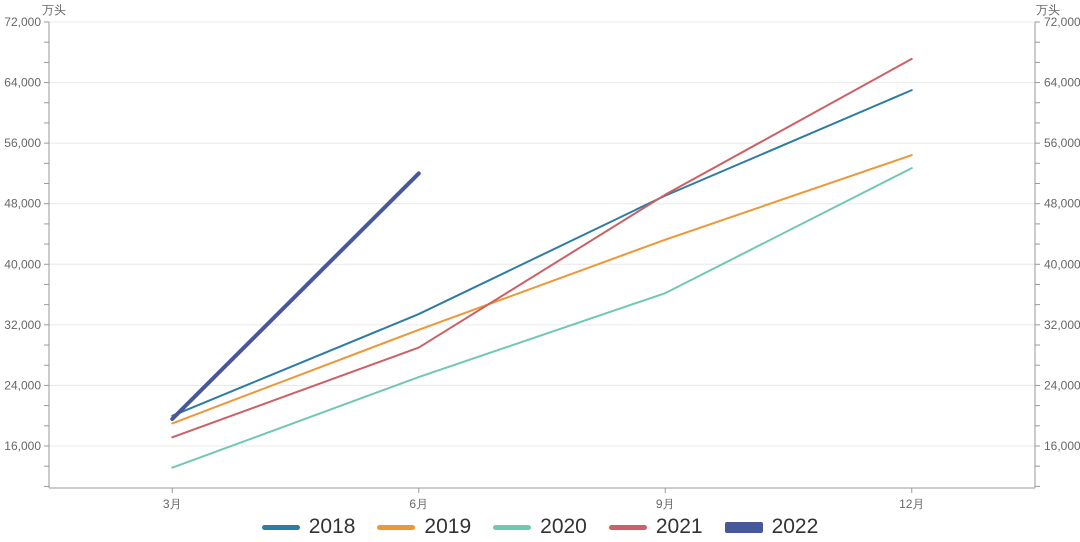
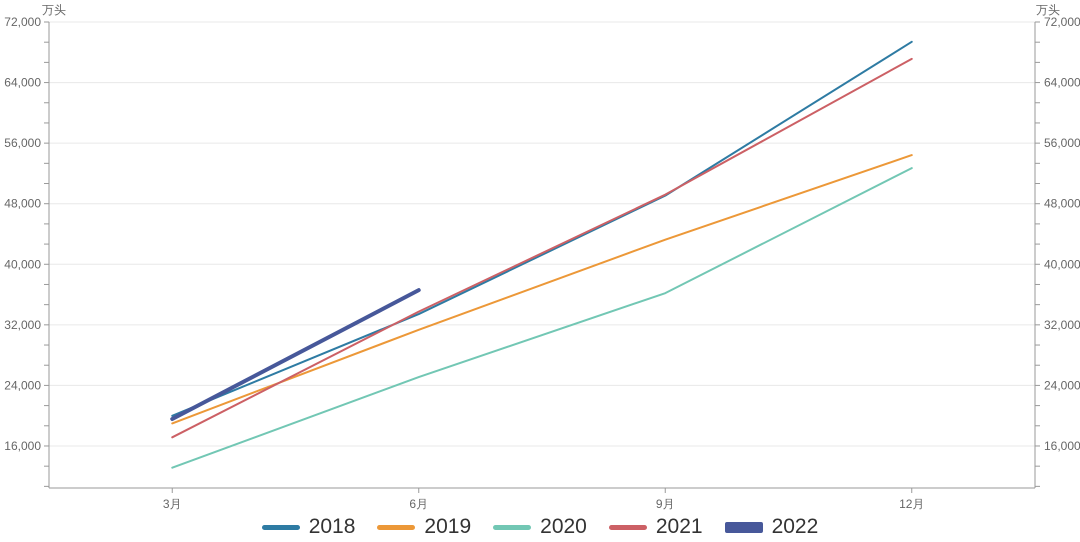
2021/6月: 29000 -> 34000
2022/6月: 52000 -> 37000
2018/12月: 63000 -> 69000
